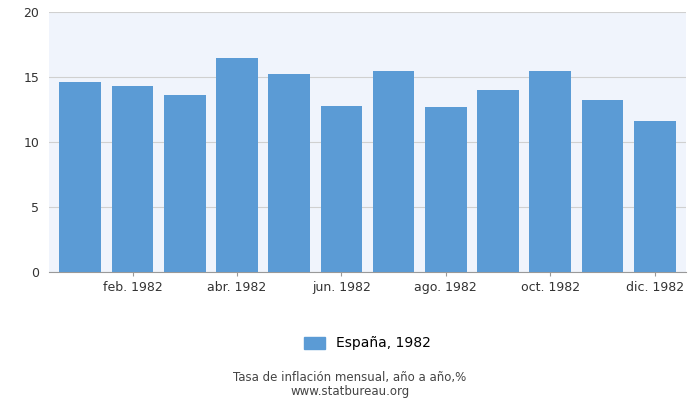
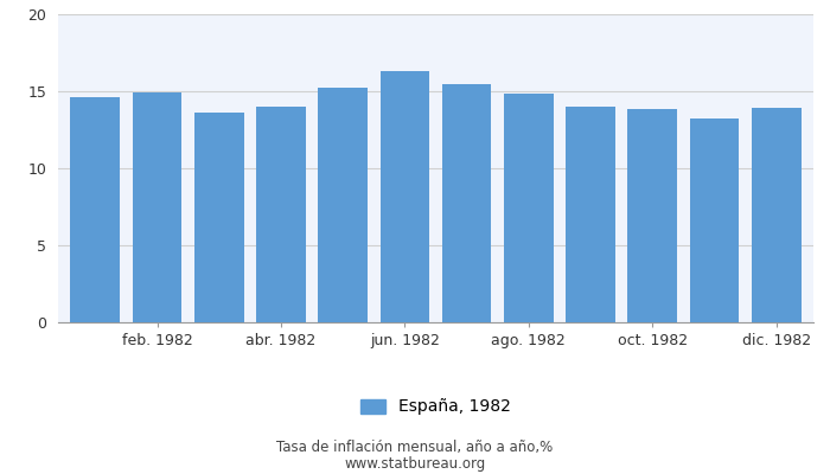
feb. 1982: 14.3 -> 14.9
abr. 1982: 16.5 -> 14.0
jun. 1982: 12.8 -> 16.3
ago. 1982: 12.7 -> 14.8
oct. 1982: 15.5 -> 13.8
dic. 1982: 11.6 -> 13.9
